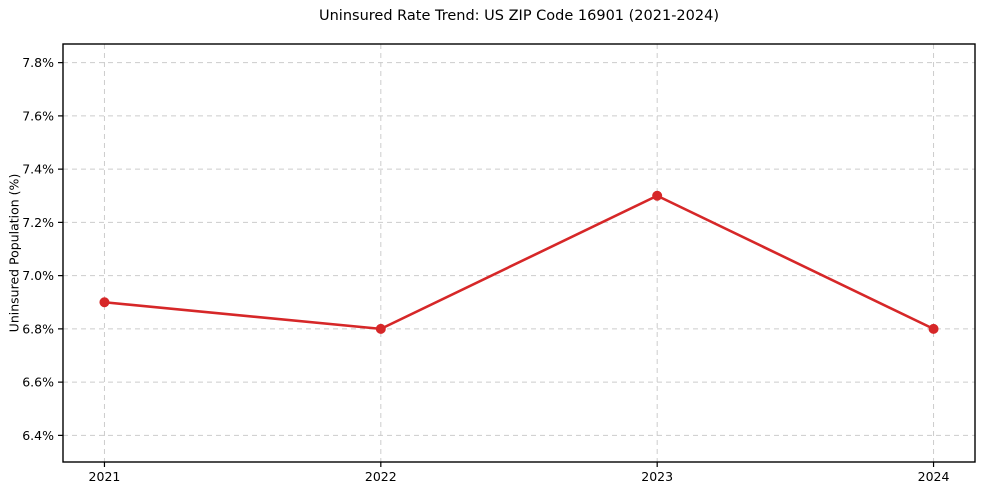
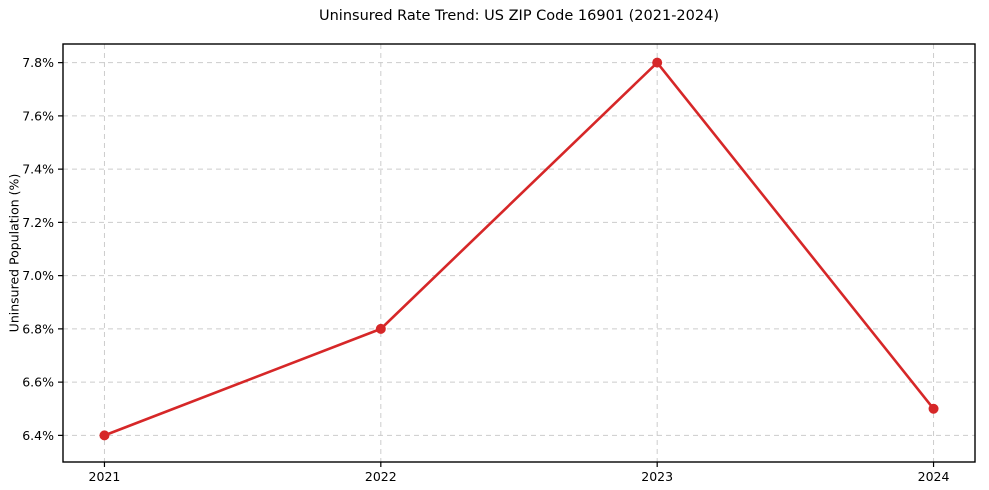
2021: 6.9% -> 6.4%
2023: 7.3% -> 7.8%
2024: 6.8% -> 6.5%
